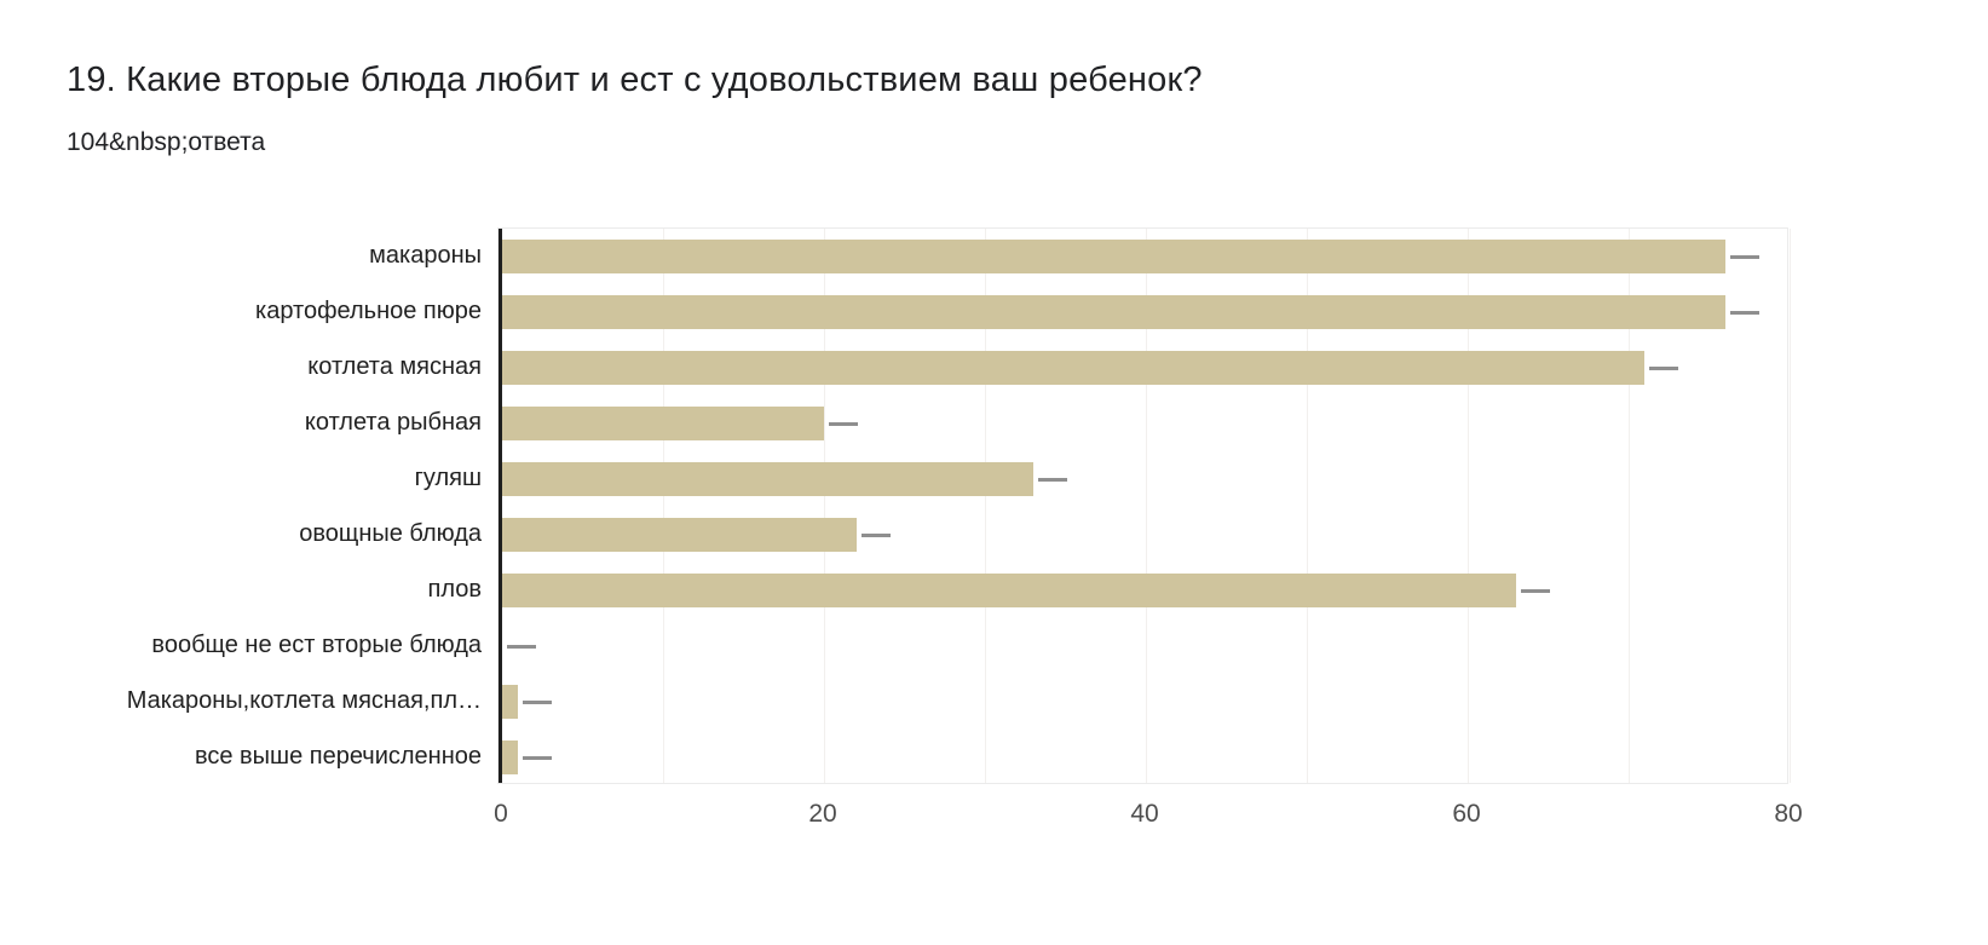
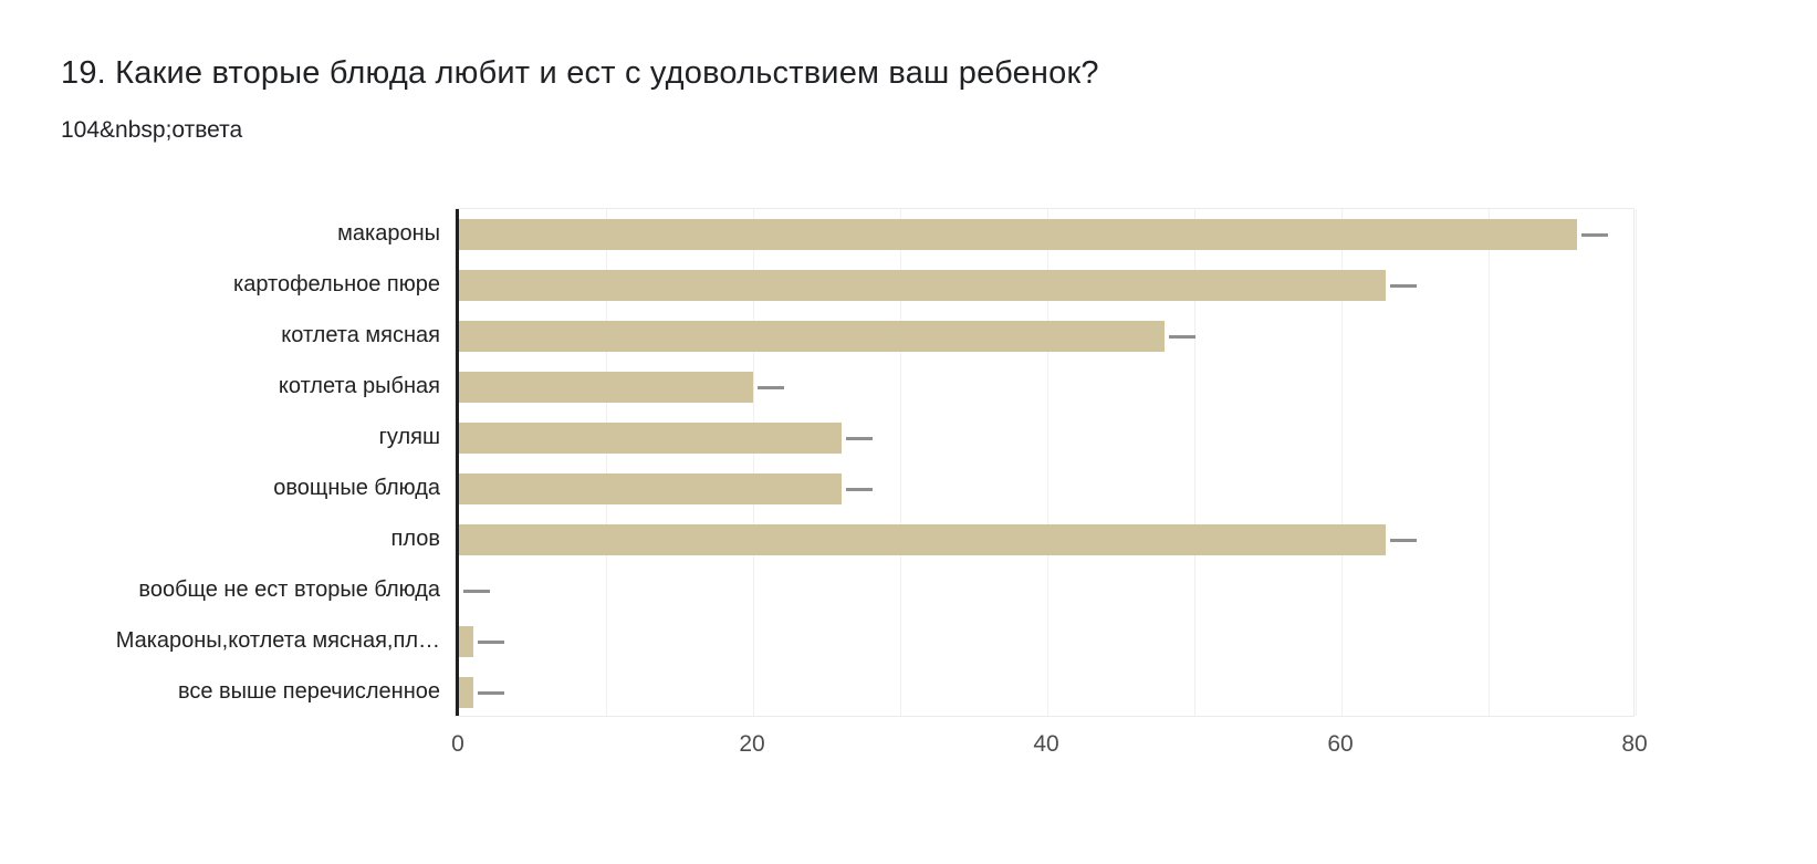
картофельное пюре: 76 -> 63
котлета мясная: 71 -> 48
гуляш: 33 -> 26
овощные блюда: 22 -> 26
